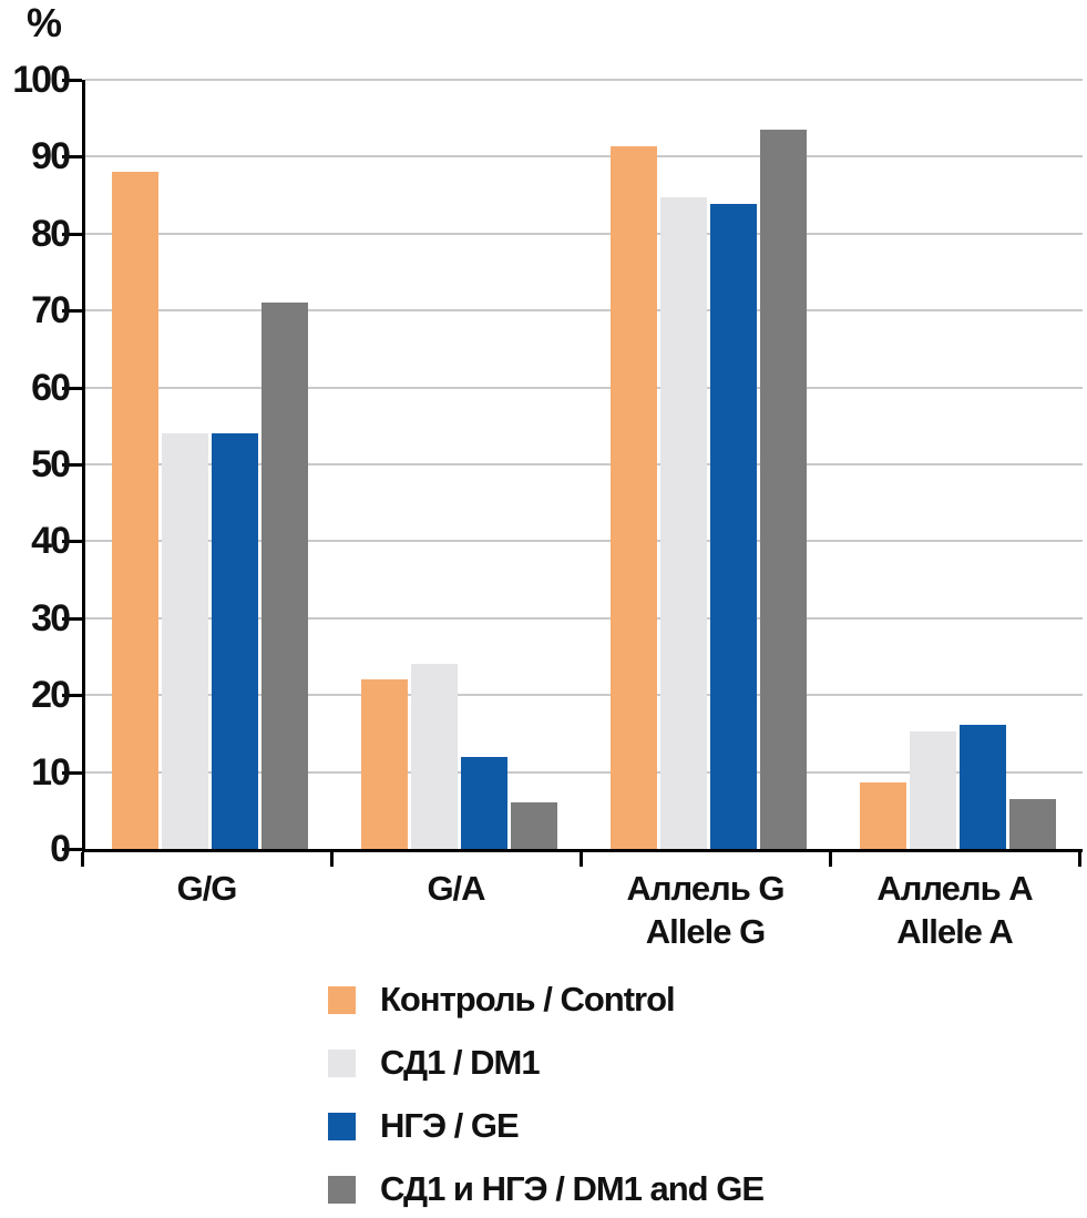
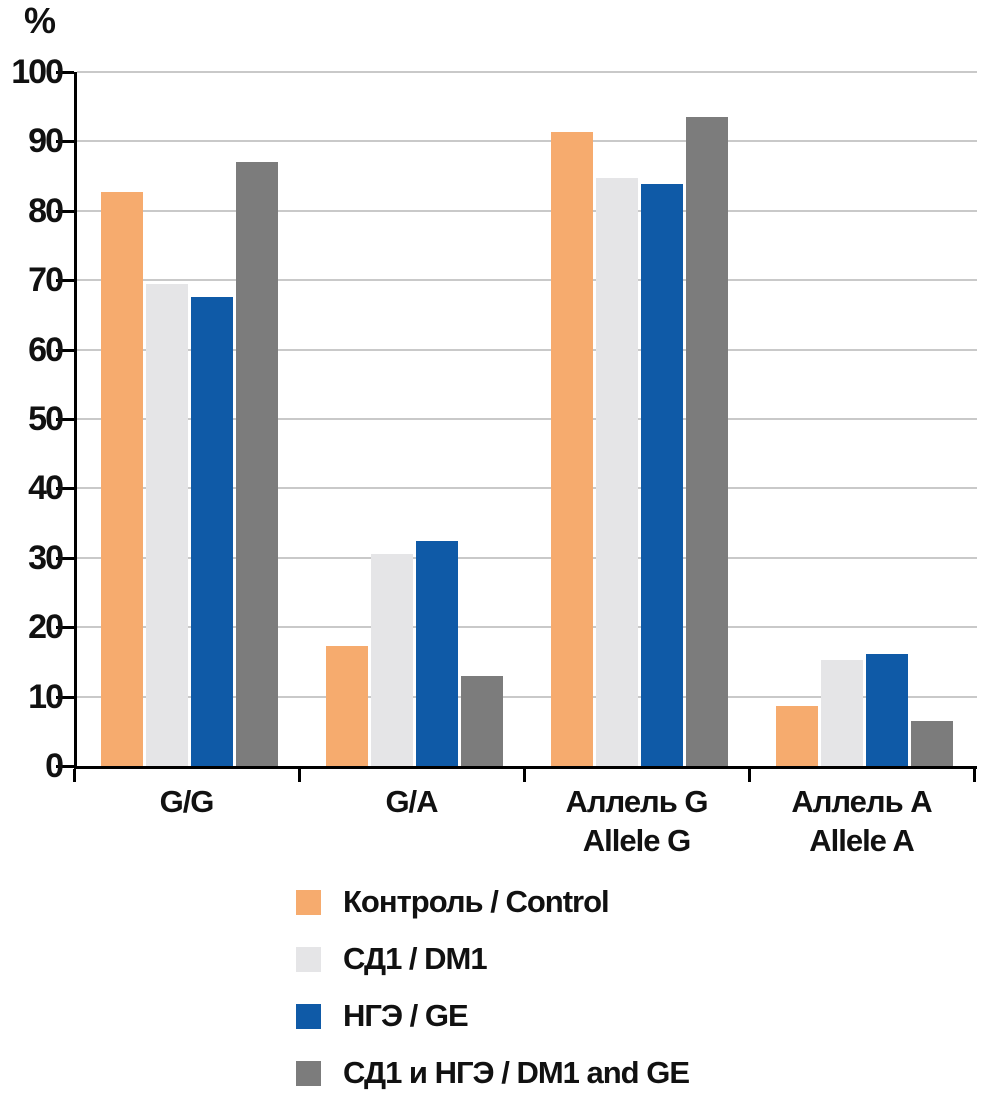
Контроль / Control/G/G: 88 -> 83
СД1 / DM1/G/G: 54 -> 69
НГЭ / GE/G/G: 54 -> 68
СД1 и НГЭ / DM1 and GE/G/G: 71 -> 87
Контроль / Control/G/A: 22 -> 17
СД1 / DM1/G/A: 24 -> 31
НГЭ / GE/G/A: 12 -> 32
СД1 и НГЭ / DM1 and GE/G/A: 6 -> 13
